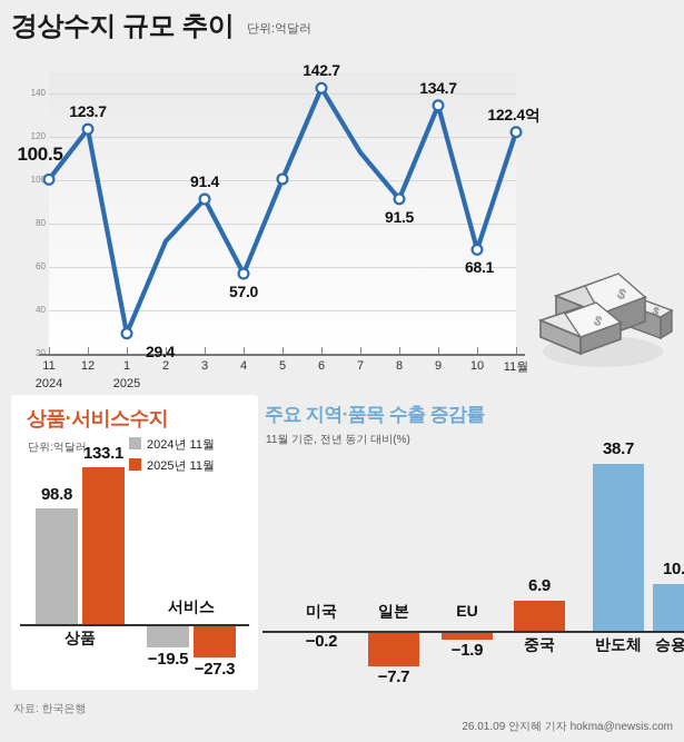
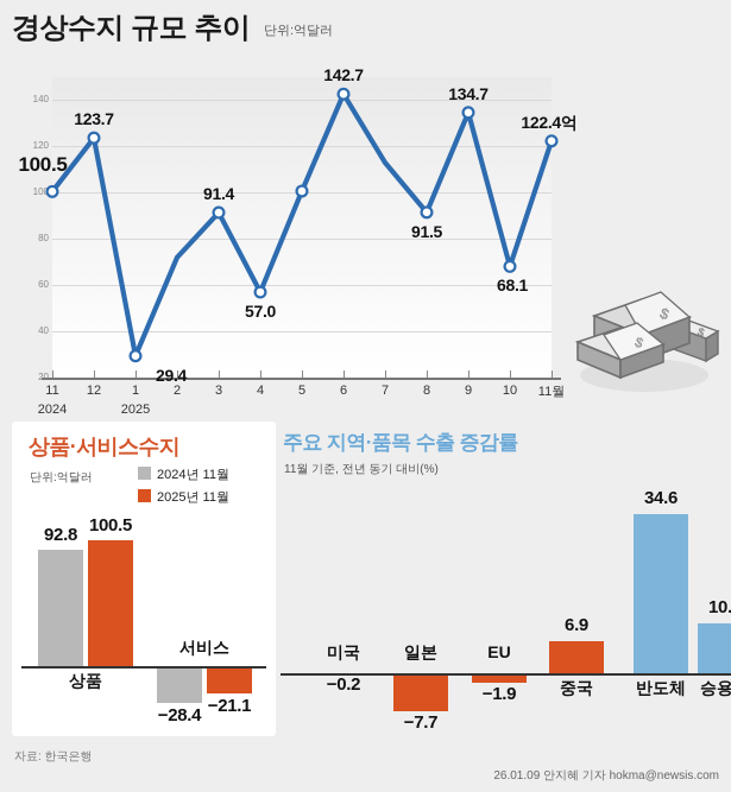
상품·서비스수지/2024년 11월/상품: 98.8 -> 92.8
상품·서비스수지/2025년 11월/상품: 133.1 -> 100.5
상품·서비스수지/2024년 11월/서비스: −19.5 -> −28.4
상품·서비스수지/2025년 11월/서비스: −27.3 -> −21.1
주요 지역·품목 수출 증감률/반도체: 38.7 -> 34.6
